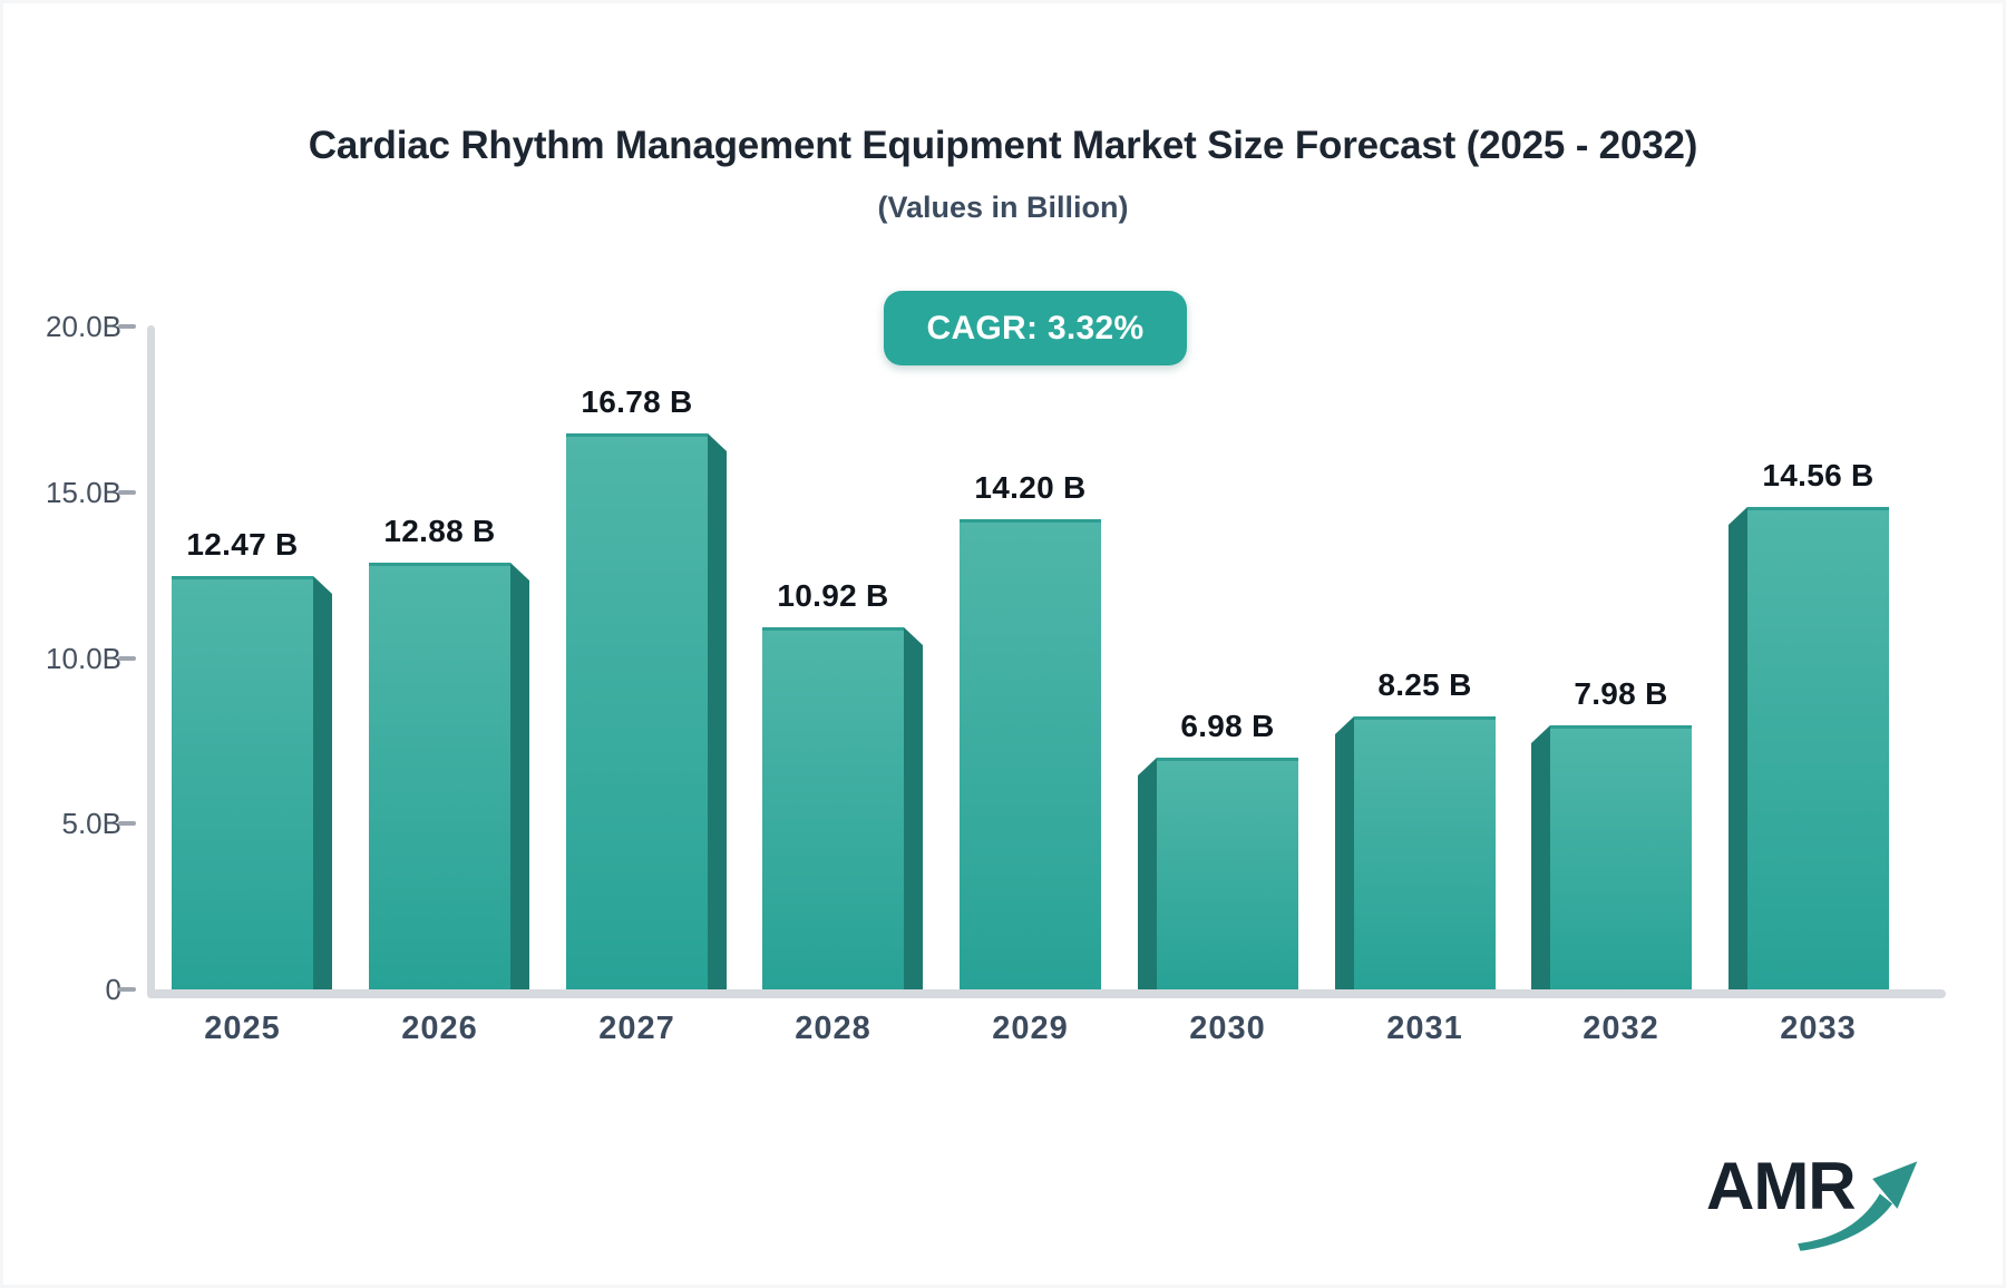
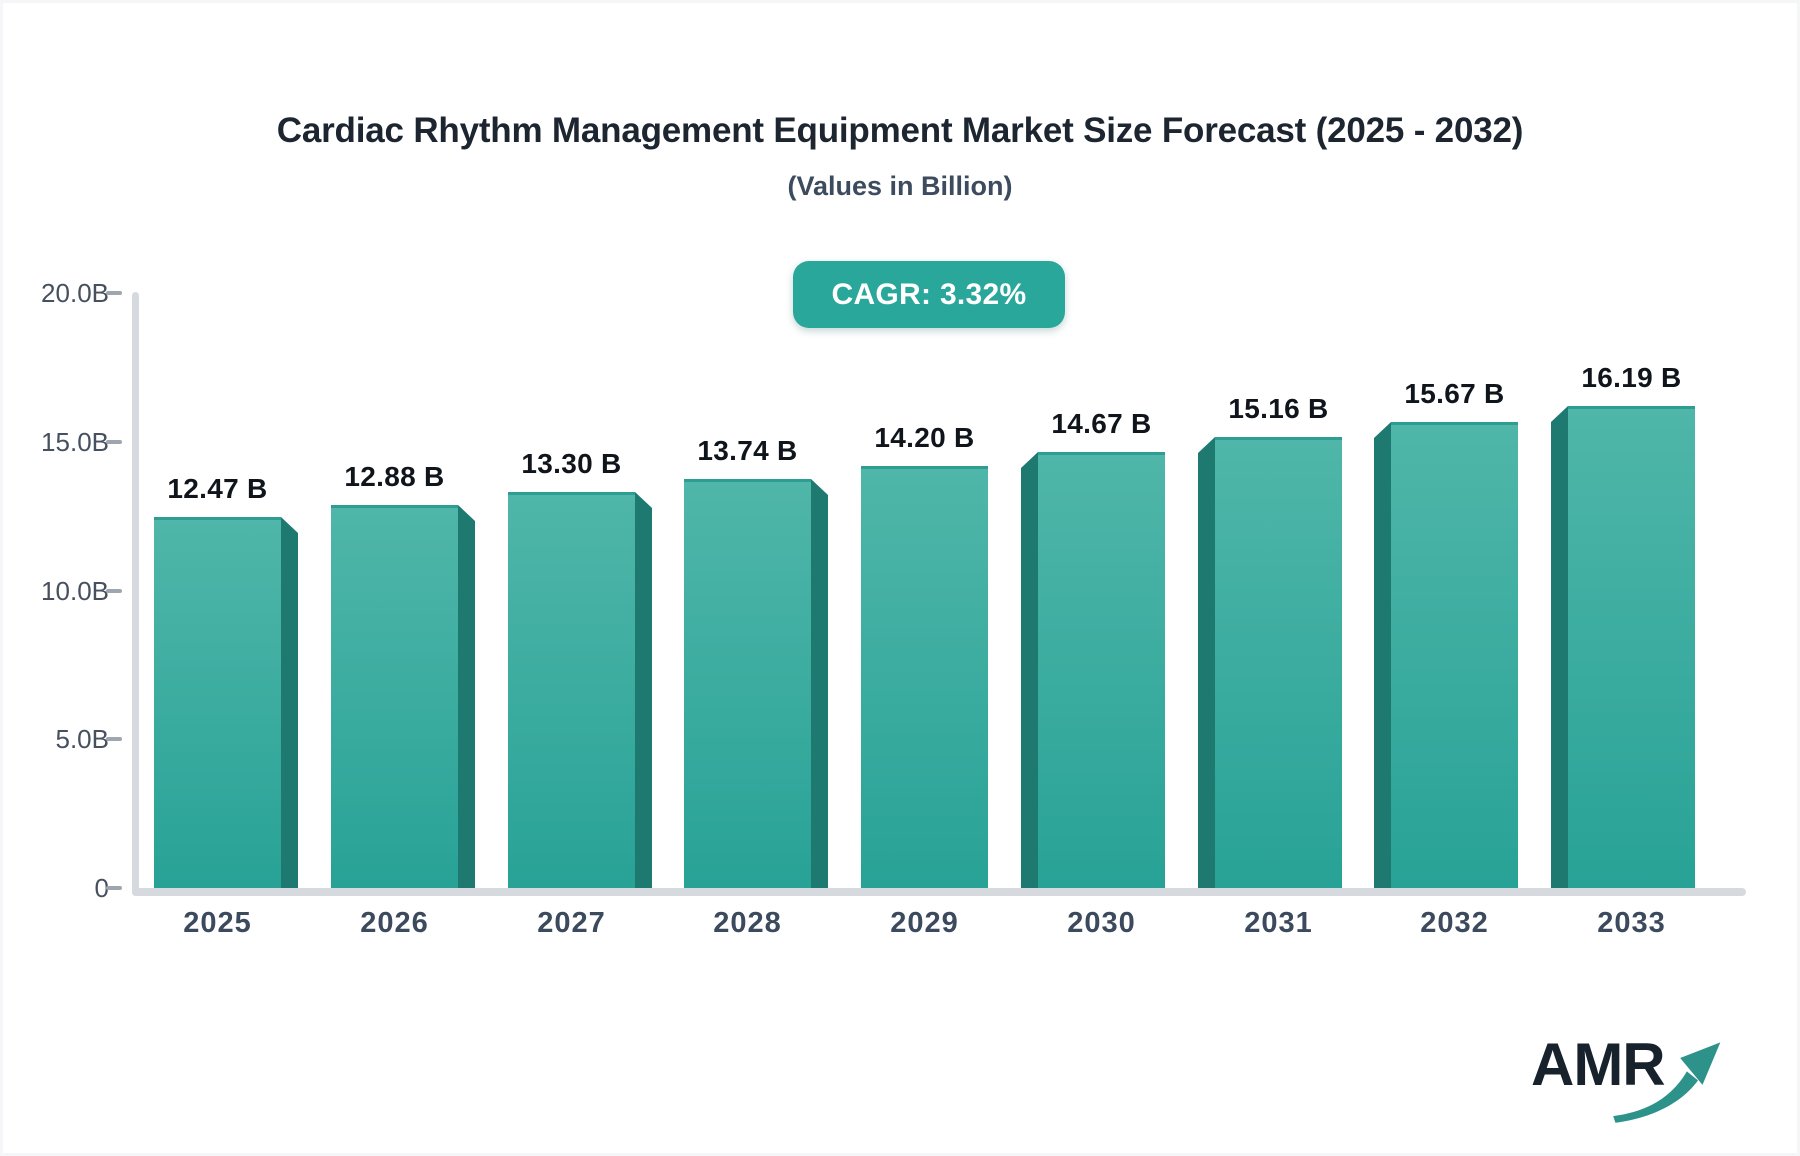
2027: 16.78 -> 13.30
2028: 10.92 -> 13.74
2030: 6.98 -> 14.67
2031: 8.25 -> 15.16
2032: 7.98 -> 15.67
2033: 14.56 -> 16.19
